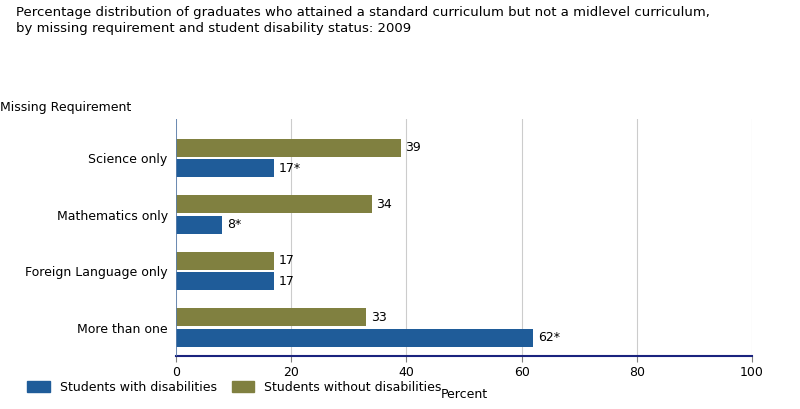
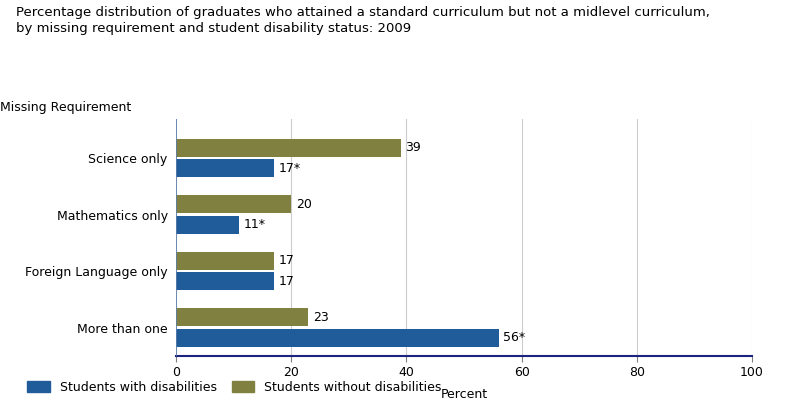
Students without disabilities/Mathematics only: 34 -> 20
Students with disabilities/Mathematics only: 8* -> 11*
Students without disabilities/More than one: 33 -> 23
Students with disabilities/More than one: 62* -> 56*
